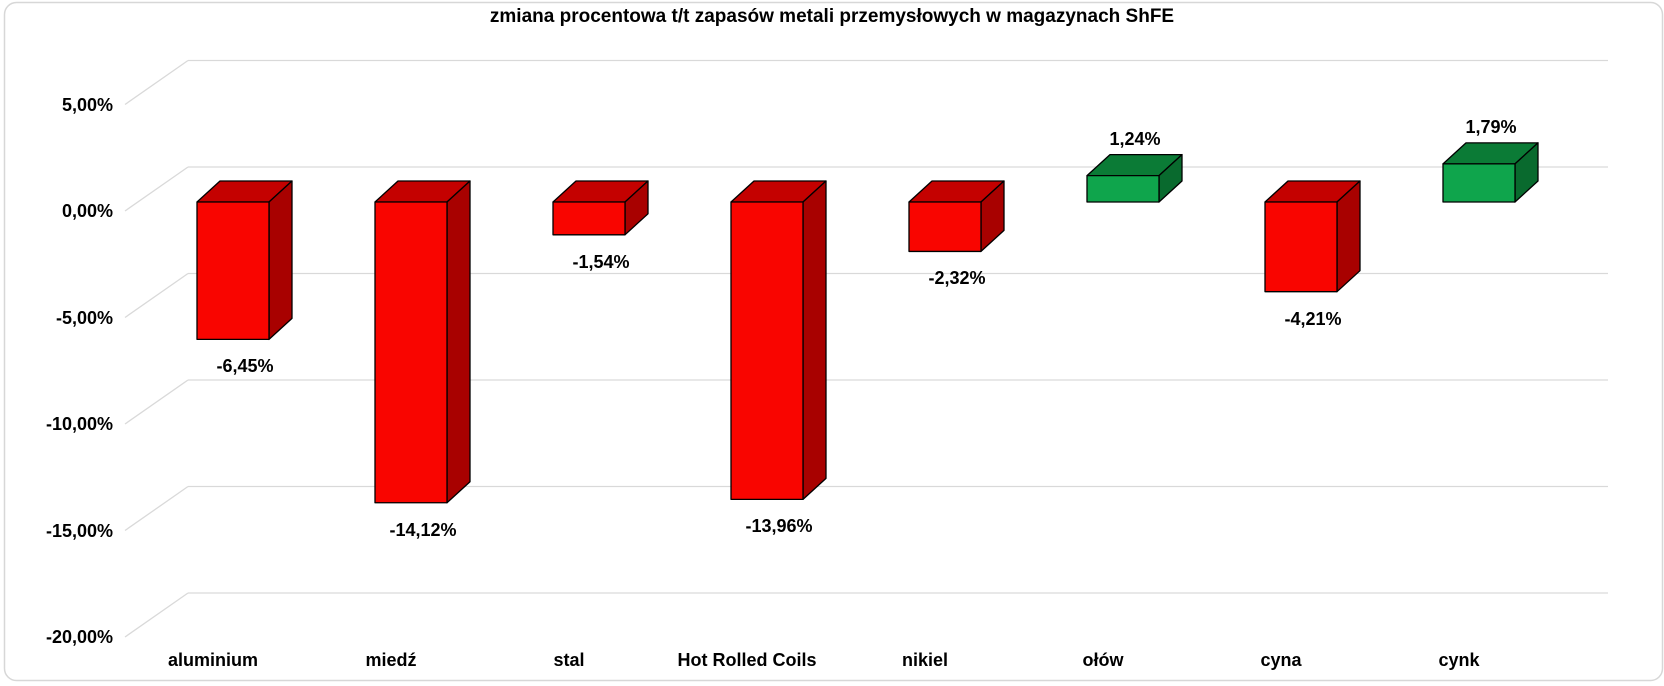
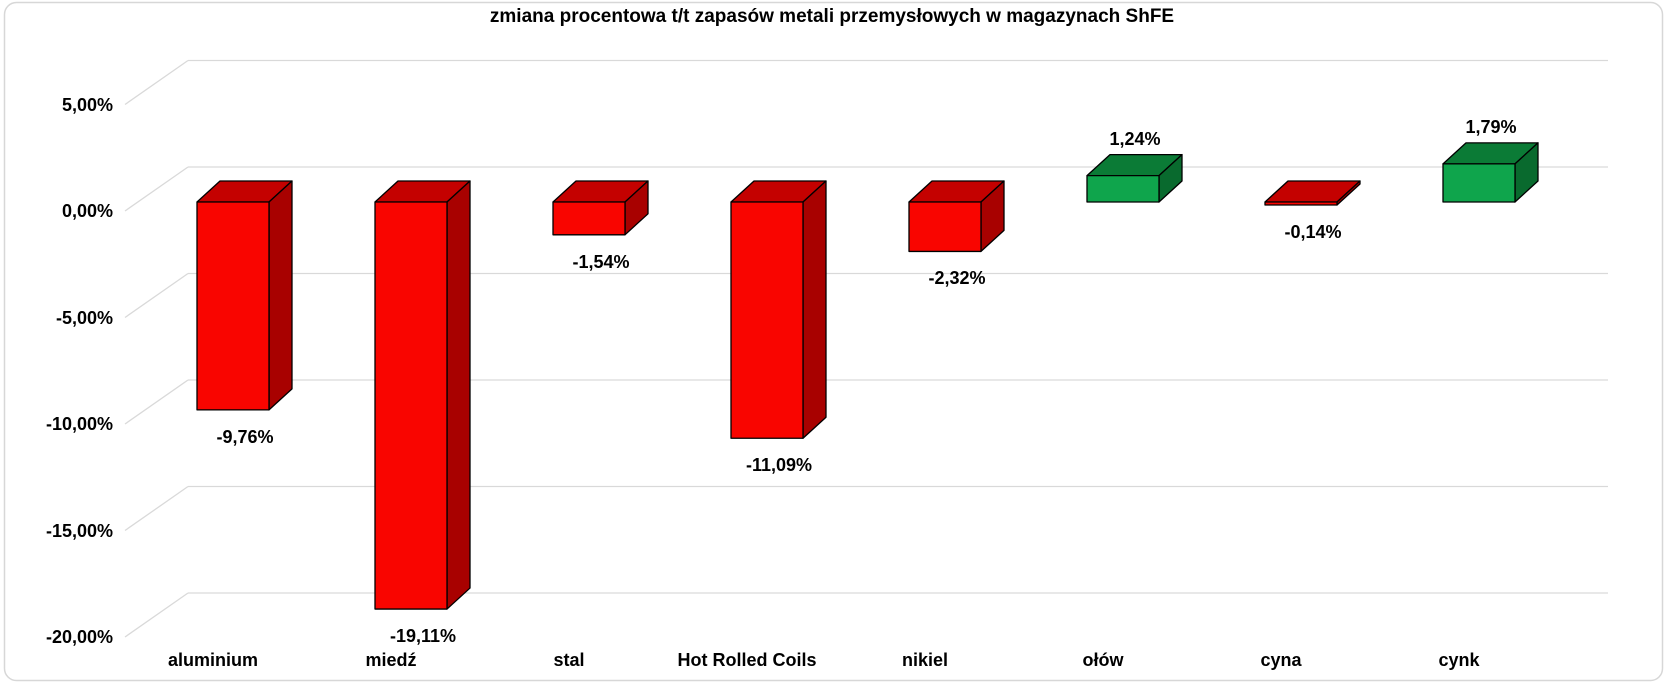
aluminium: -6,45% -> -9,76%
miedź: -14,12% -> -19,11%
Hot Rolled Coils: -13,96% -> -11,09%
cyna: -4,21% -> -0,14%
